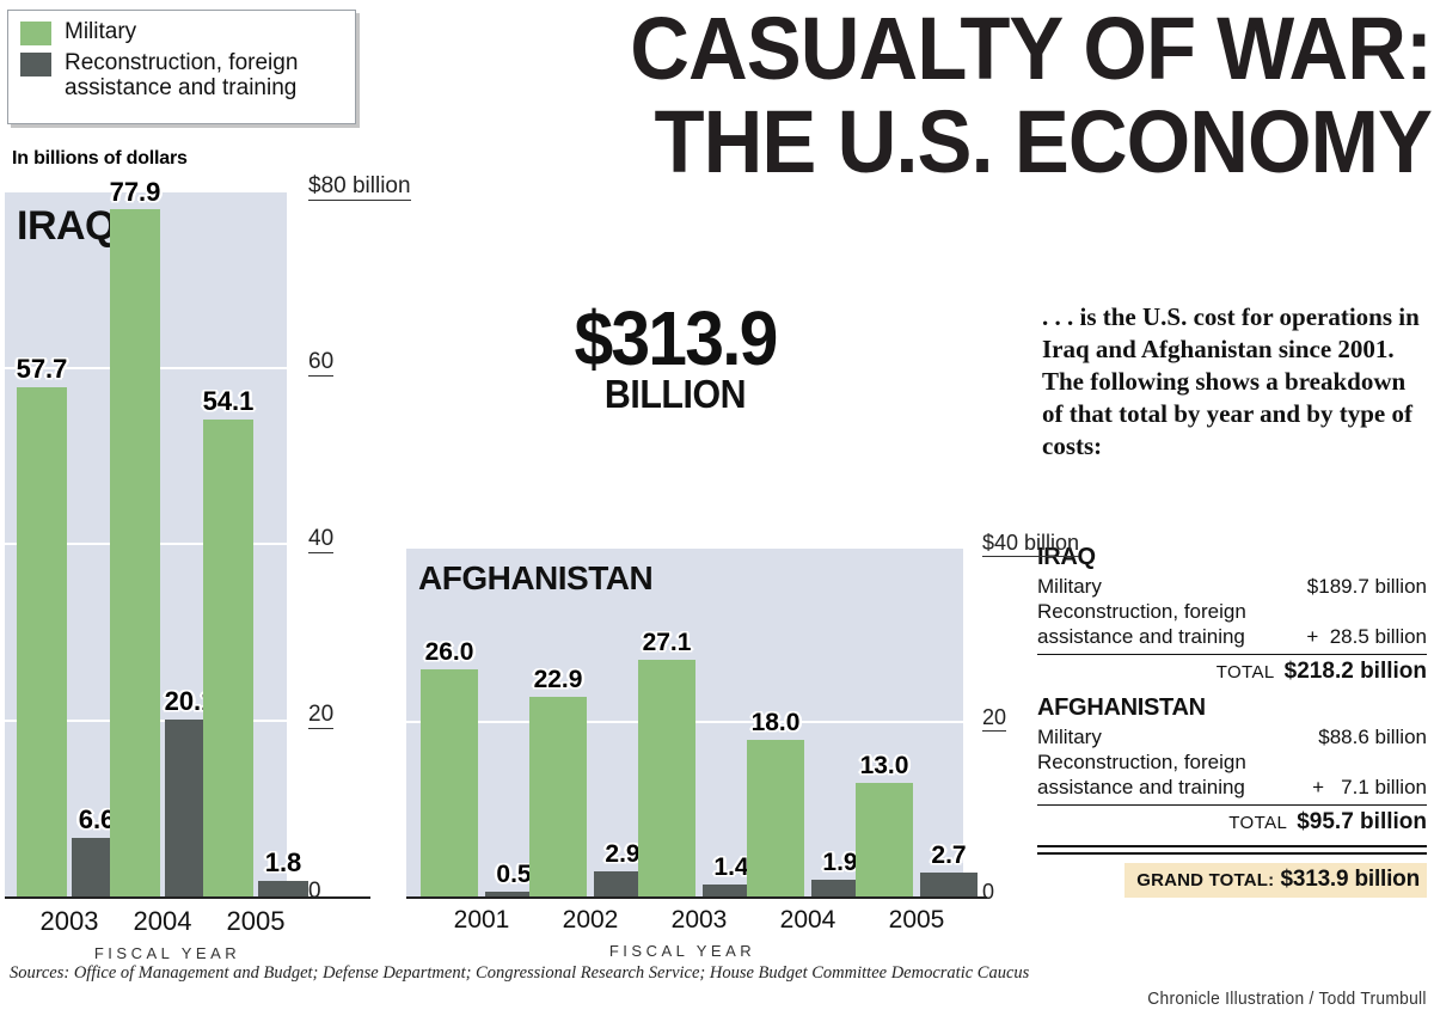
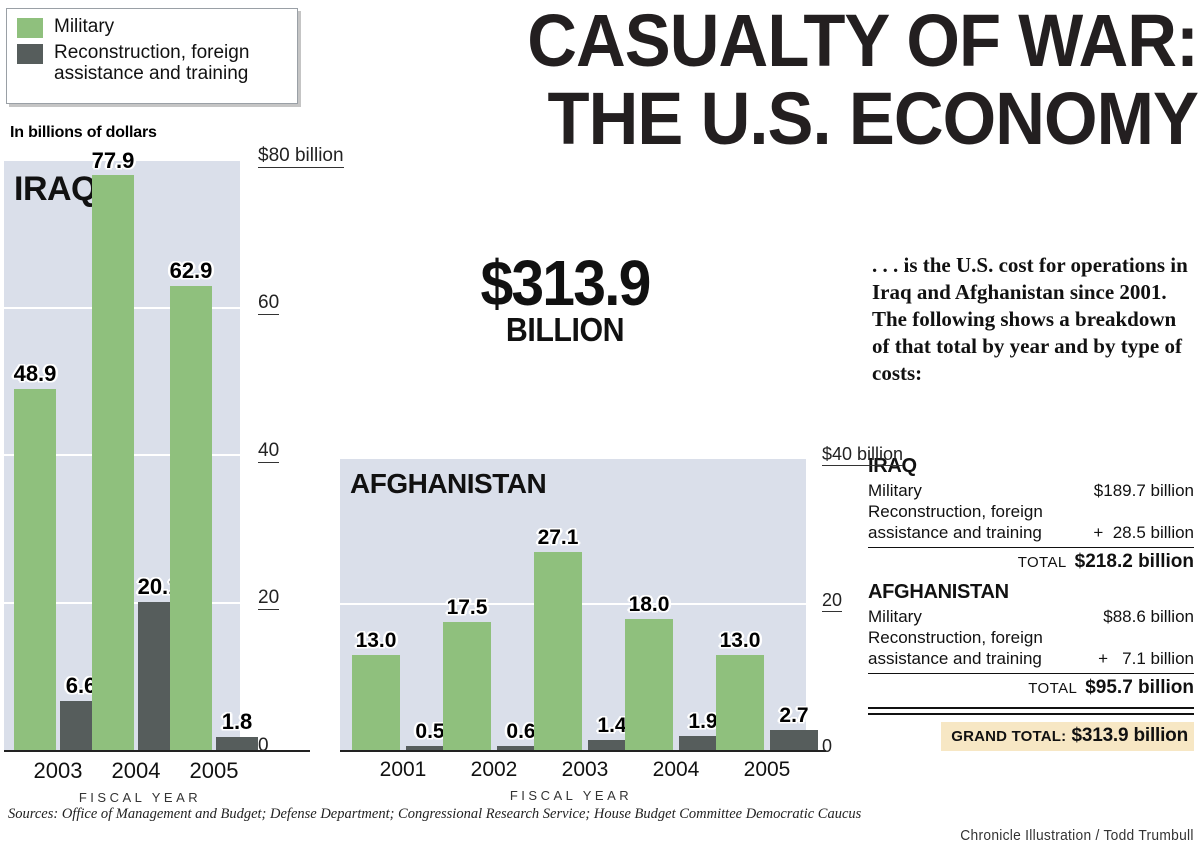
IRAQ/Military/2003: 57.7 -> 48.9
IRAQ/Military/2005: 54.1 -> 62.9
AFGHANISTAN/Military/2001: 26.0 -> 13.0
AFGHANISTAN/Military/2002: 22.9 -> 17.5
AFGHANISTAN/Reconstruction, foreign assistance and training/2002: 2.9 -> 0.6
